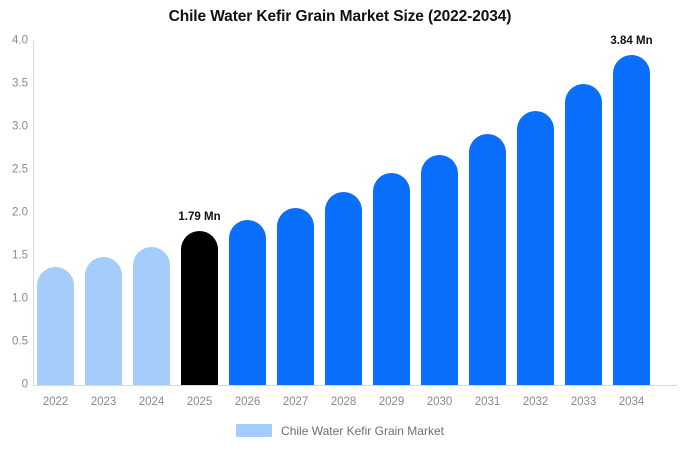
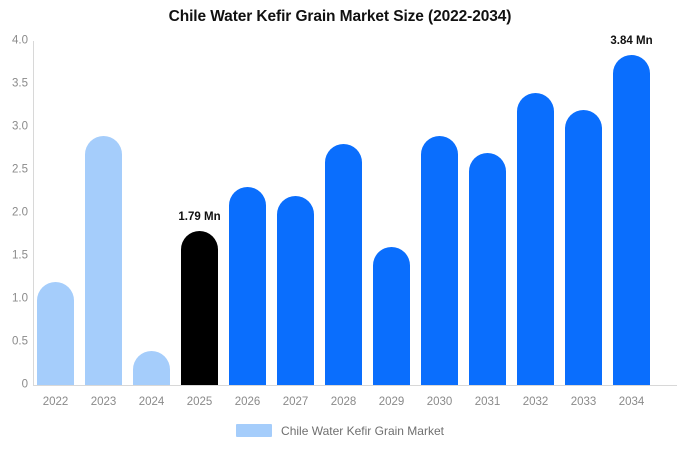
2022: 1.4 -> 1.2
2023: 1.5 -> 2.9
2024: 1.6 -> 0.4
2026: 1.9 -> 2.3
2027: 2.1 -> 2.2
2028: 2.2 -> 2.8
2029: 2.5 -> 1.6
2030: 2.7 -> 2.9
2031: 2.9 -> 2.7
2032: 3.2 -> 3.4
2033: 3.5 -> 3.2
